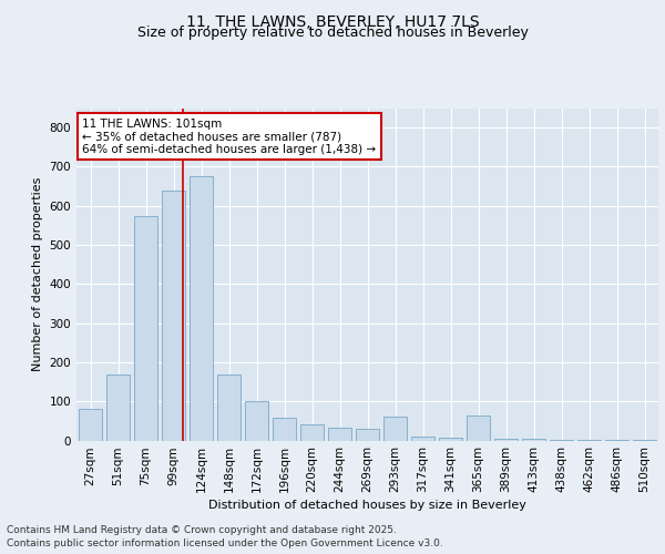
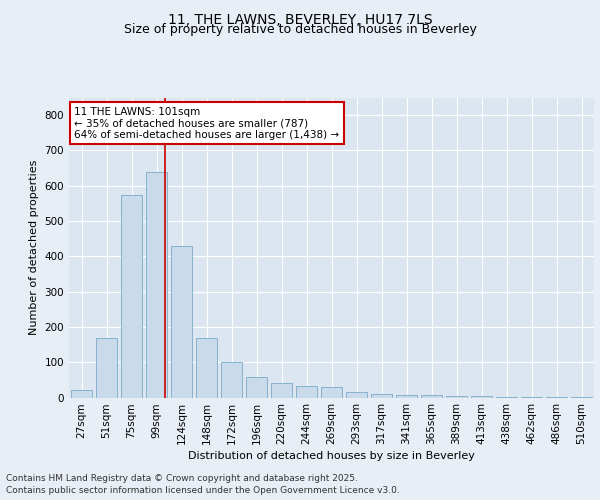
27sqm: 80 -> 20
124sqm: 675 -> 428
293sqm: 60 -> 15
365sqm: 65 -> 6
